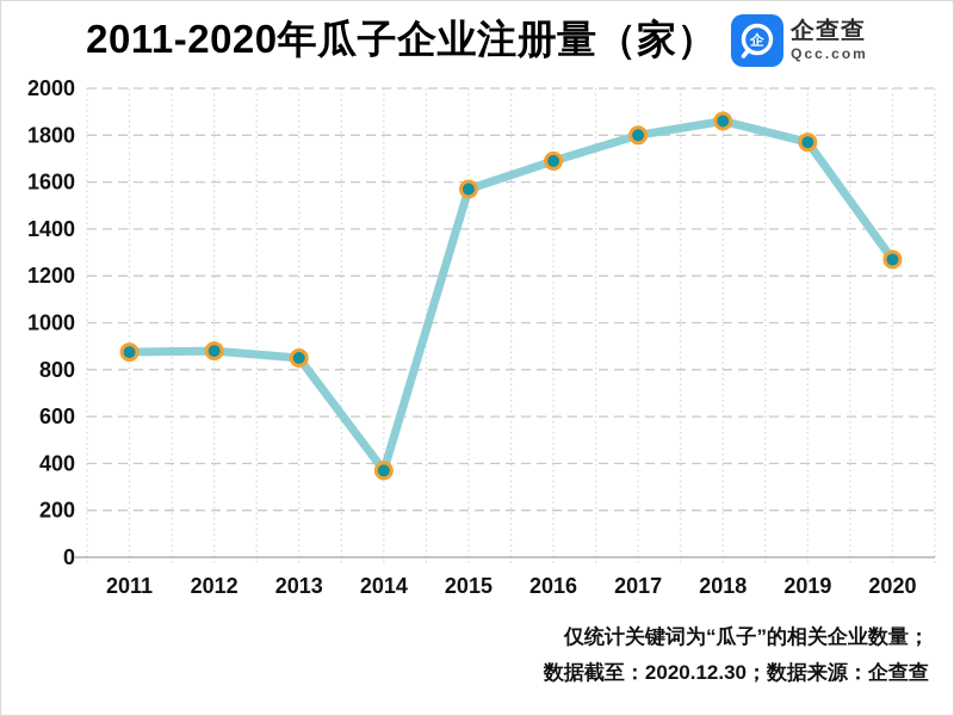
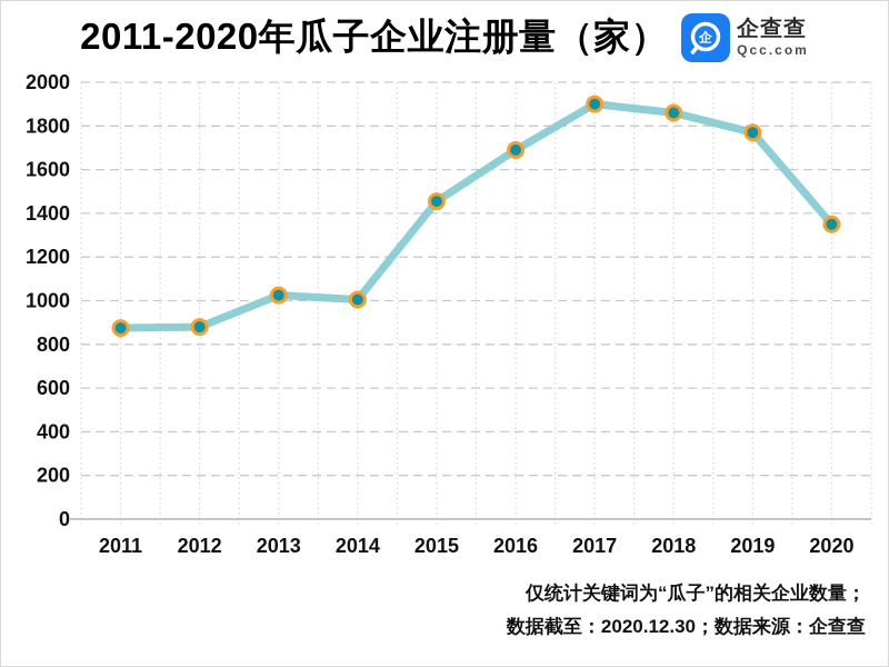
2013: 850 -> 1020
2014: 370 -> 1000
2015: 1570 -> 1460
2017: 1800 -> 1900
2020: 1270 -> 1350
